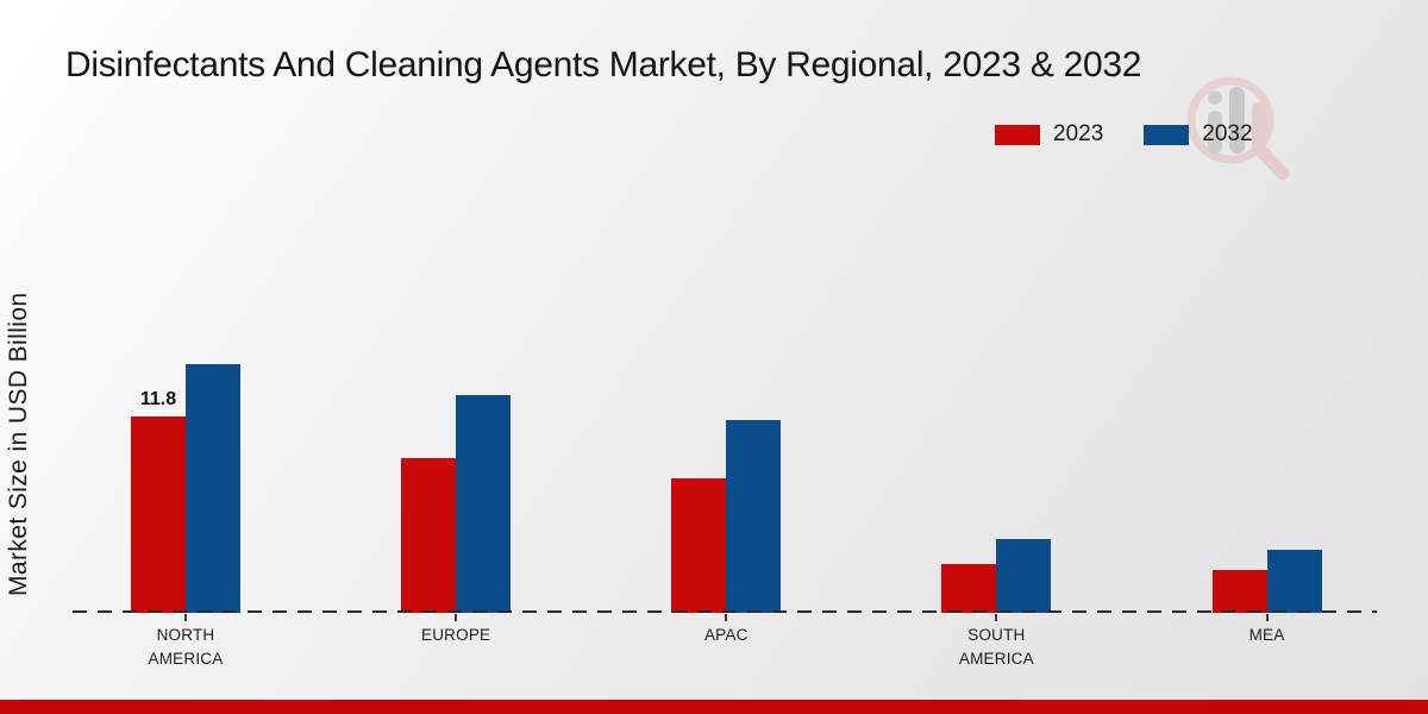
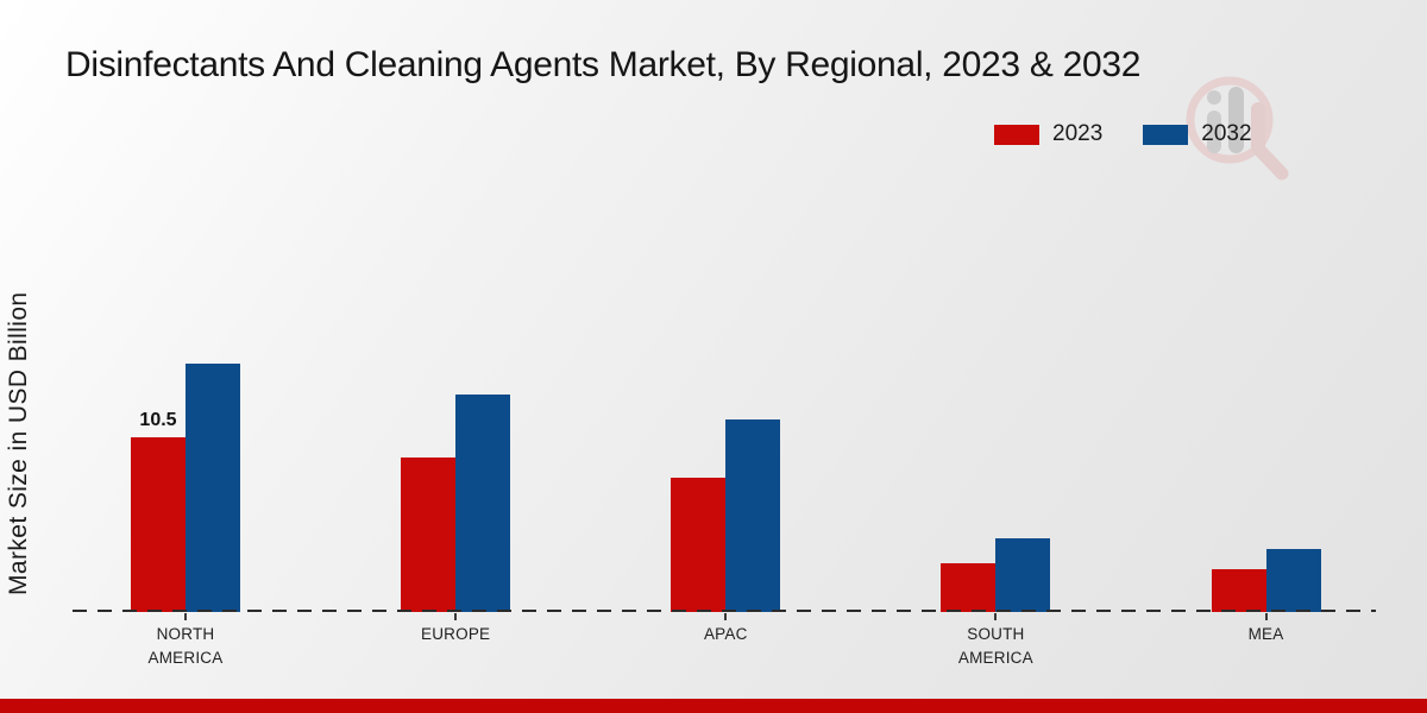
2023/NORTH AMERICA: 11.8 -> 10.5
